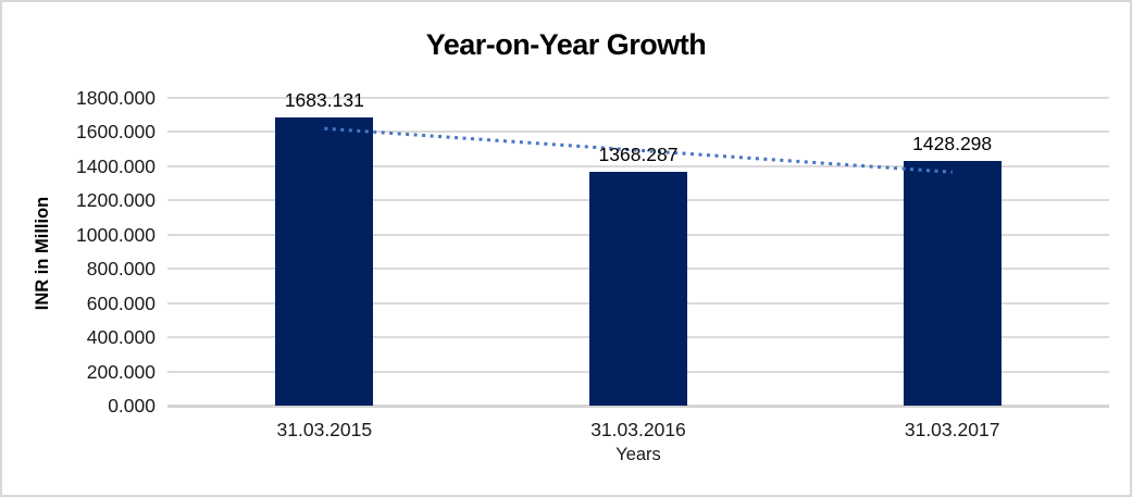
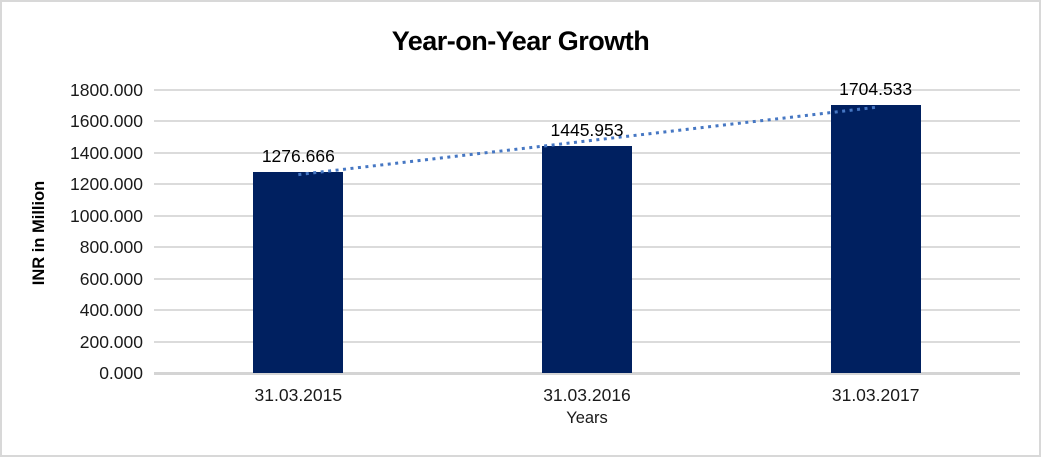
31.03.2015: 1683.131 -> 1276.666
31.03.2016: 1368.287 -> 1445.953
31.03.2017: 1428.298 -> 1704.533
